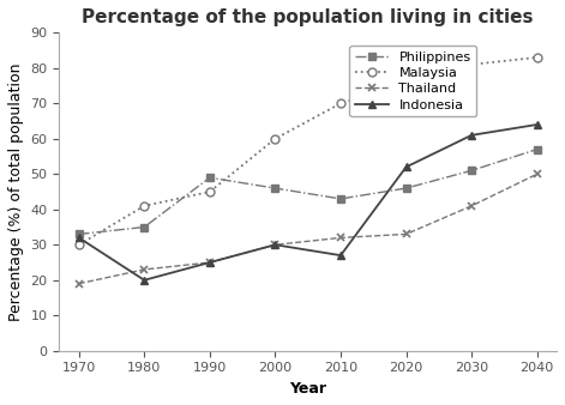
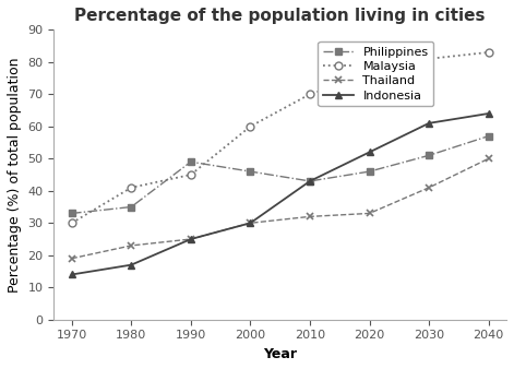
Indonesia/1970: 32 -> 14
Indonesia/1980: 20 -> 17
Indonesia/2010: 27 -> 43
